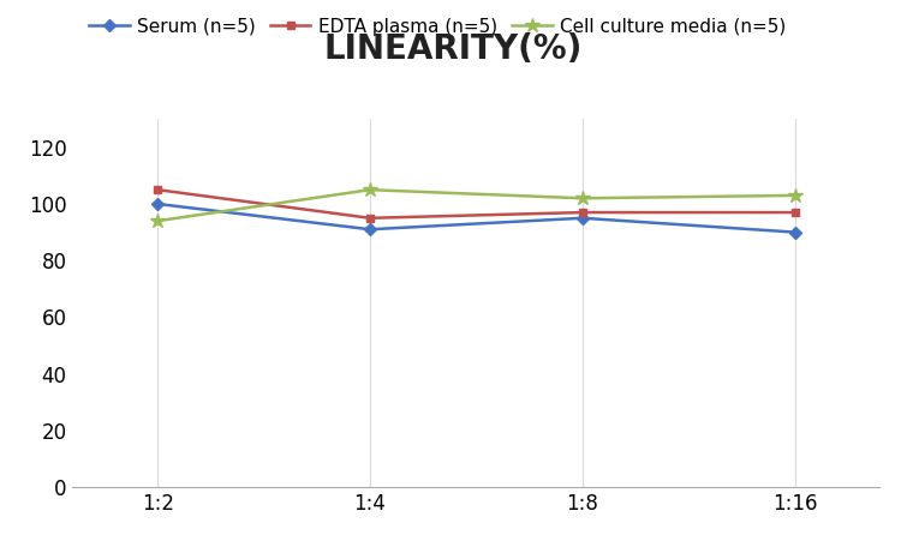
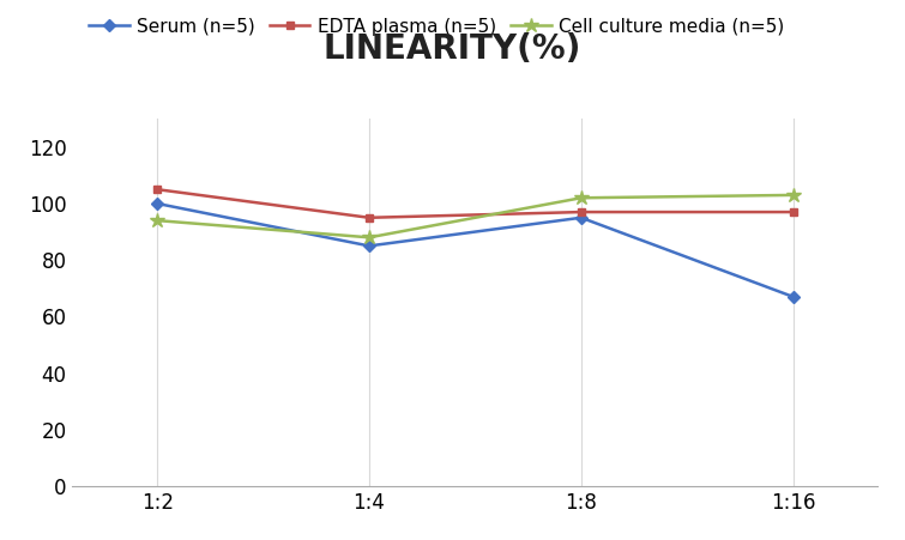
Serum (n=5)/1:4: 91 -> 85
Cell culture media (n=5)/1:4: 105 -> 88
Serum (n=5)/1:16: 90 -> 67
